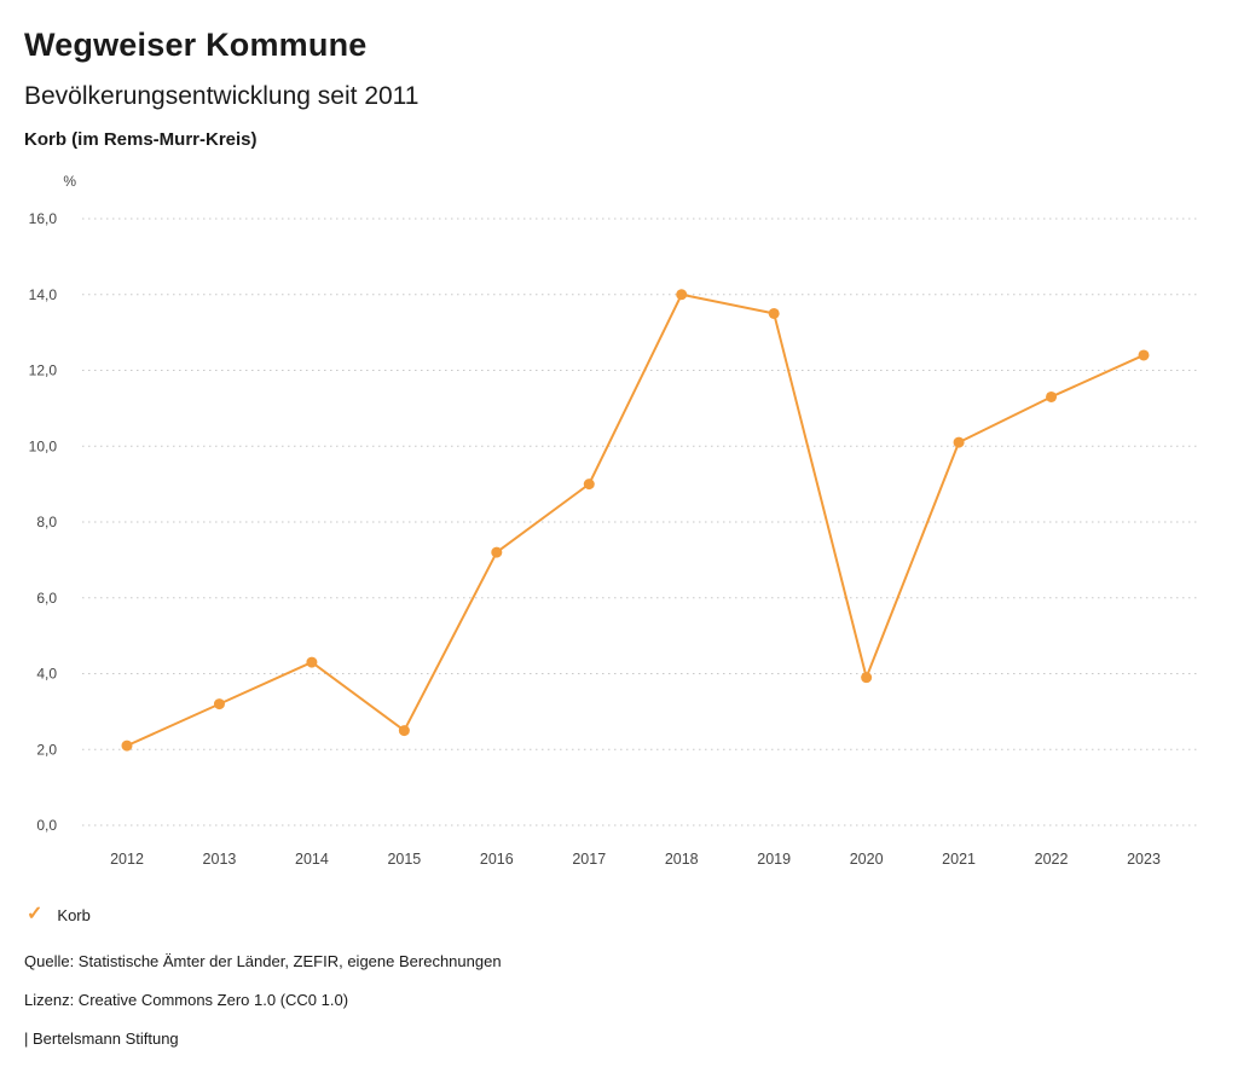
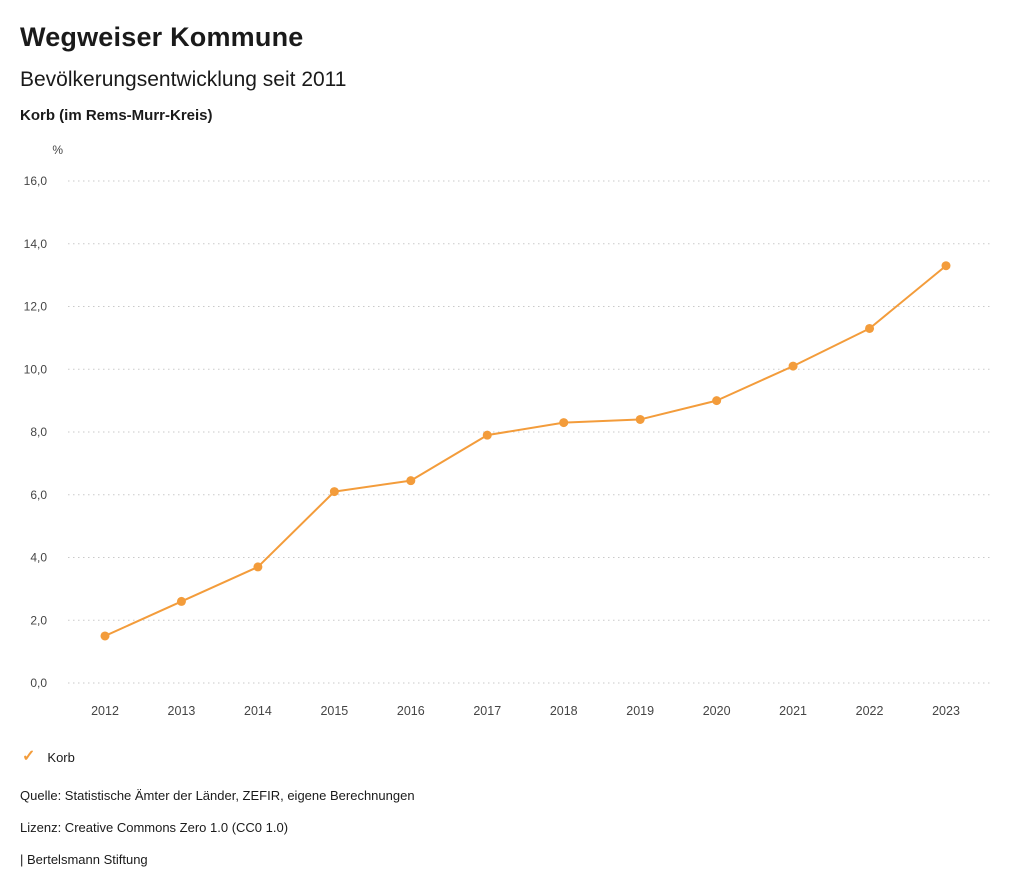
2012: 2,1 -> 1,5
2013: 3,2 -> 2,6
2014: 4,3 -> 3,7
2015: 2,5 -> 6,1
2016: 7,2 -> 6,5
2017: 9,0 -> 7,9
2018: 14,0 -> 8,3
2019: 13,5 -> 8,4
2020: 3,9 -> 9,0
2023: 12,4 -> 13,3
